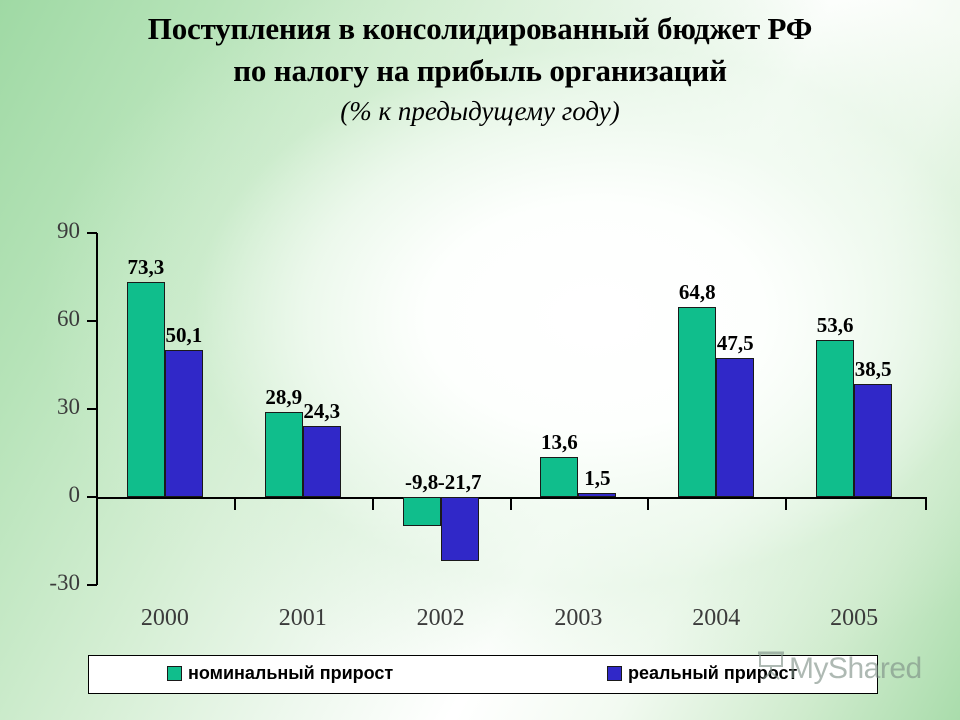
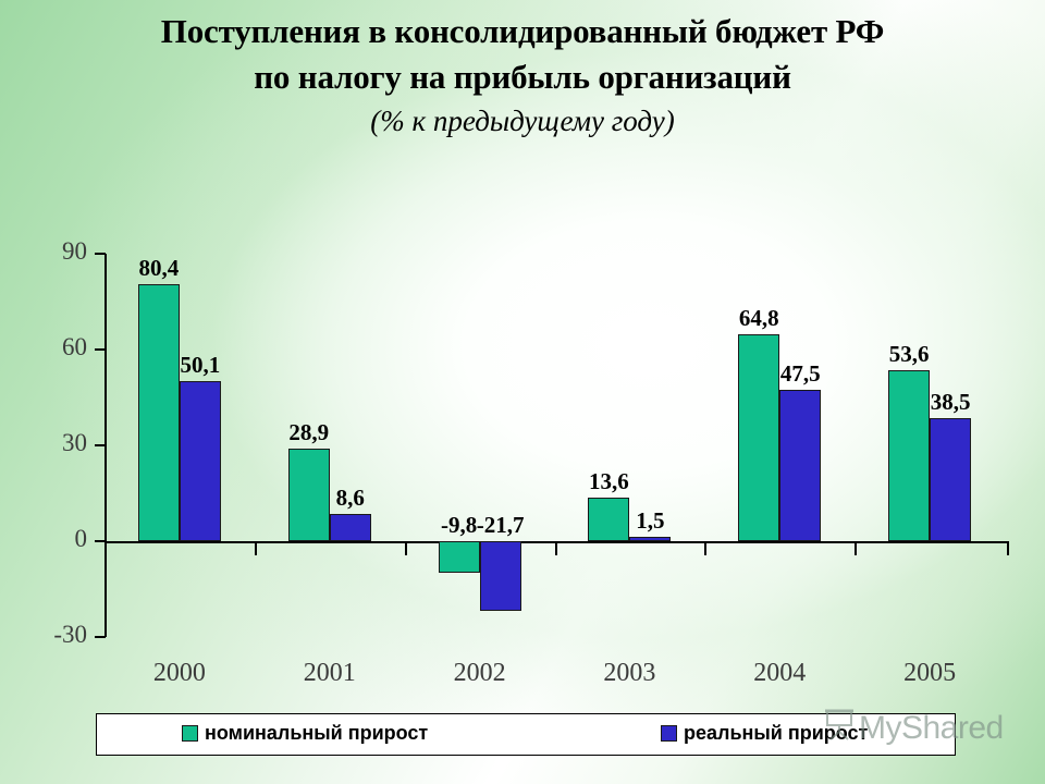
номинальный прирост/2000: 73,3 -> 80,4
реальный прирост/2001: 24,3 -> 8,6
